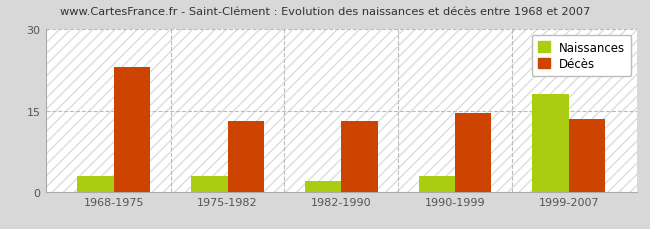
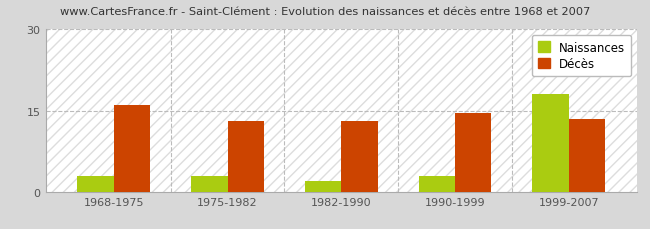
Décès/1968-1975: 23.0 -> 16.0
